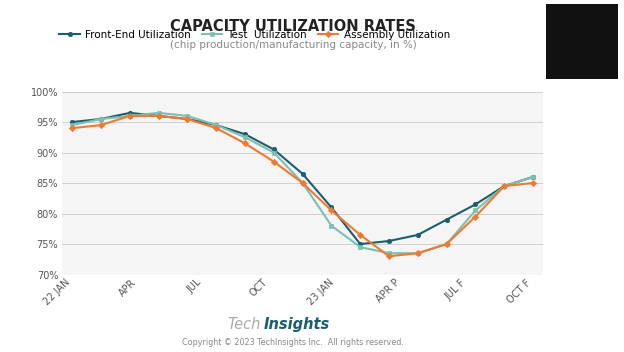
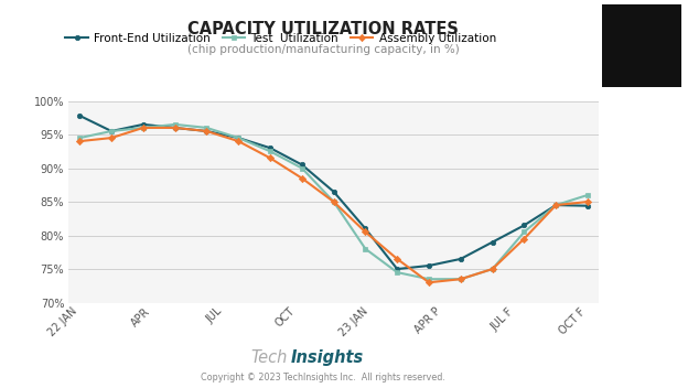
Front-End Utilization/22 JAN: 95.0% -> 97.8%
Front-End Utilization/OCT F: 86.0% -> 84.4%
